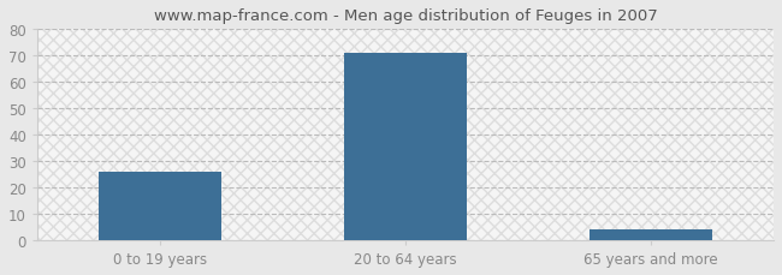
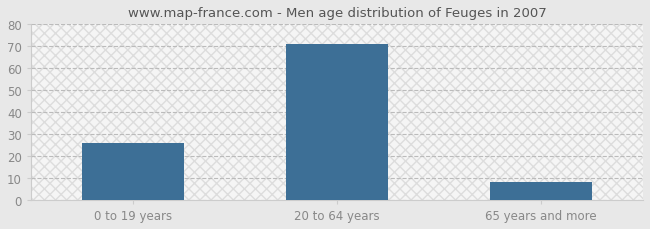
65 years and more: 4 -> 8
